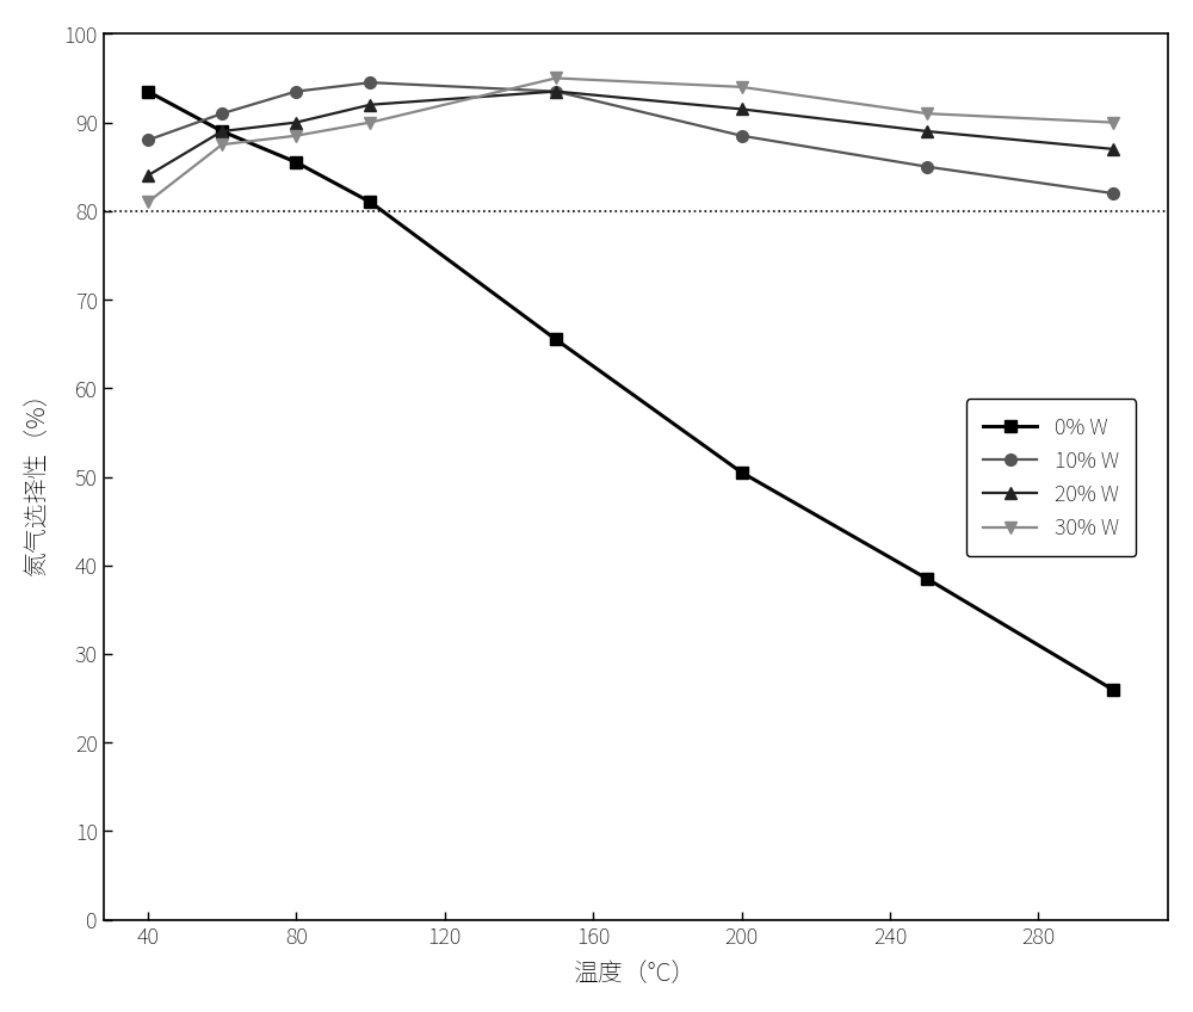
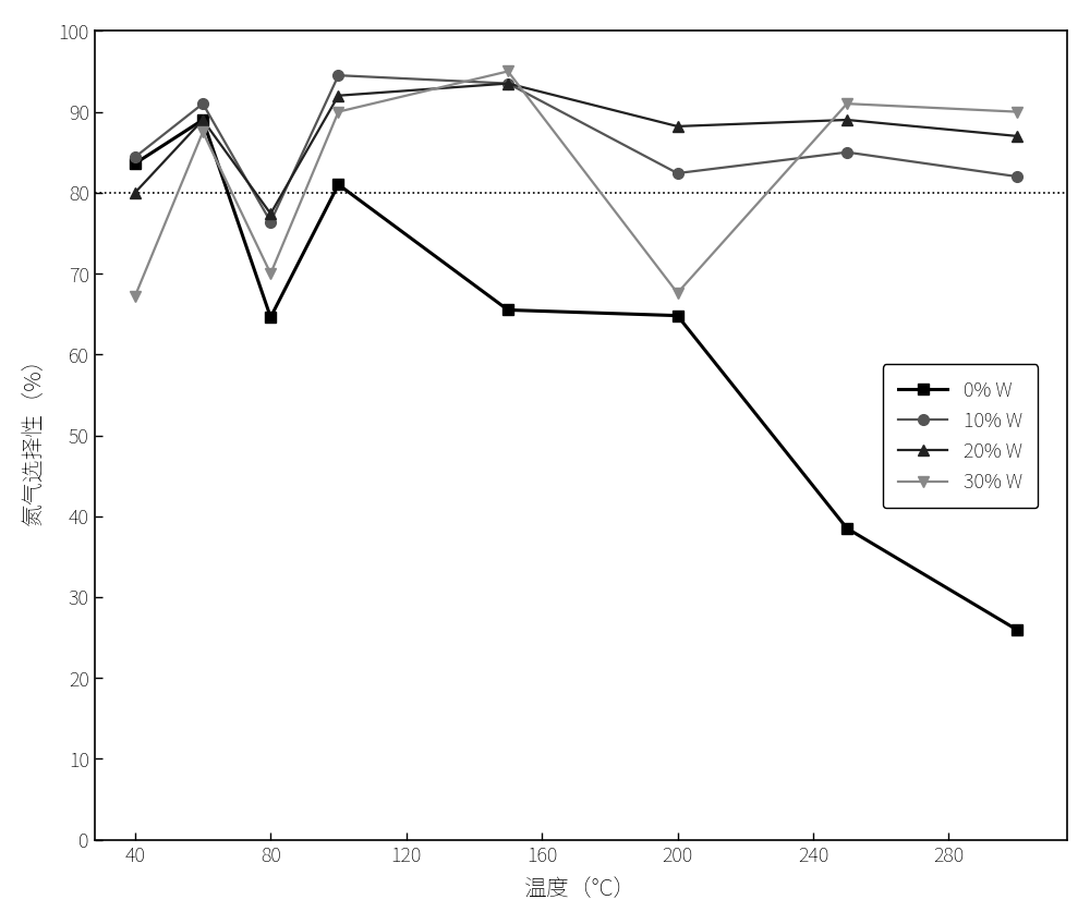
0% W/40: 93.5 -> 83.6
10% W/40: 88.0 -> 84.4
20% W/40: 84.0 -> 80.0
30% W/40: 81.0 -> 67.2
0% W/80: 85.5 -> 64.6
10% W/80: 93.5 -> 76.4
20% W/80: 90.0 -> 77.4
30% W/80: 88.5 -> 70.0
0% W/200: 50.5 -> 64.8
10% W/200: 88.5 -> 82.4
20% W/200: 91.5 -> 88.2
30% W/200: 94.0 -> 67.6
